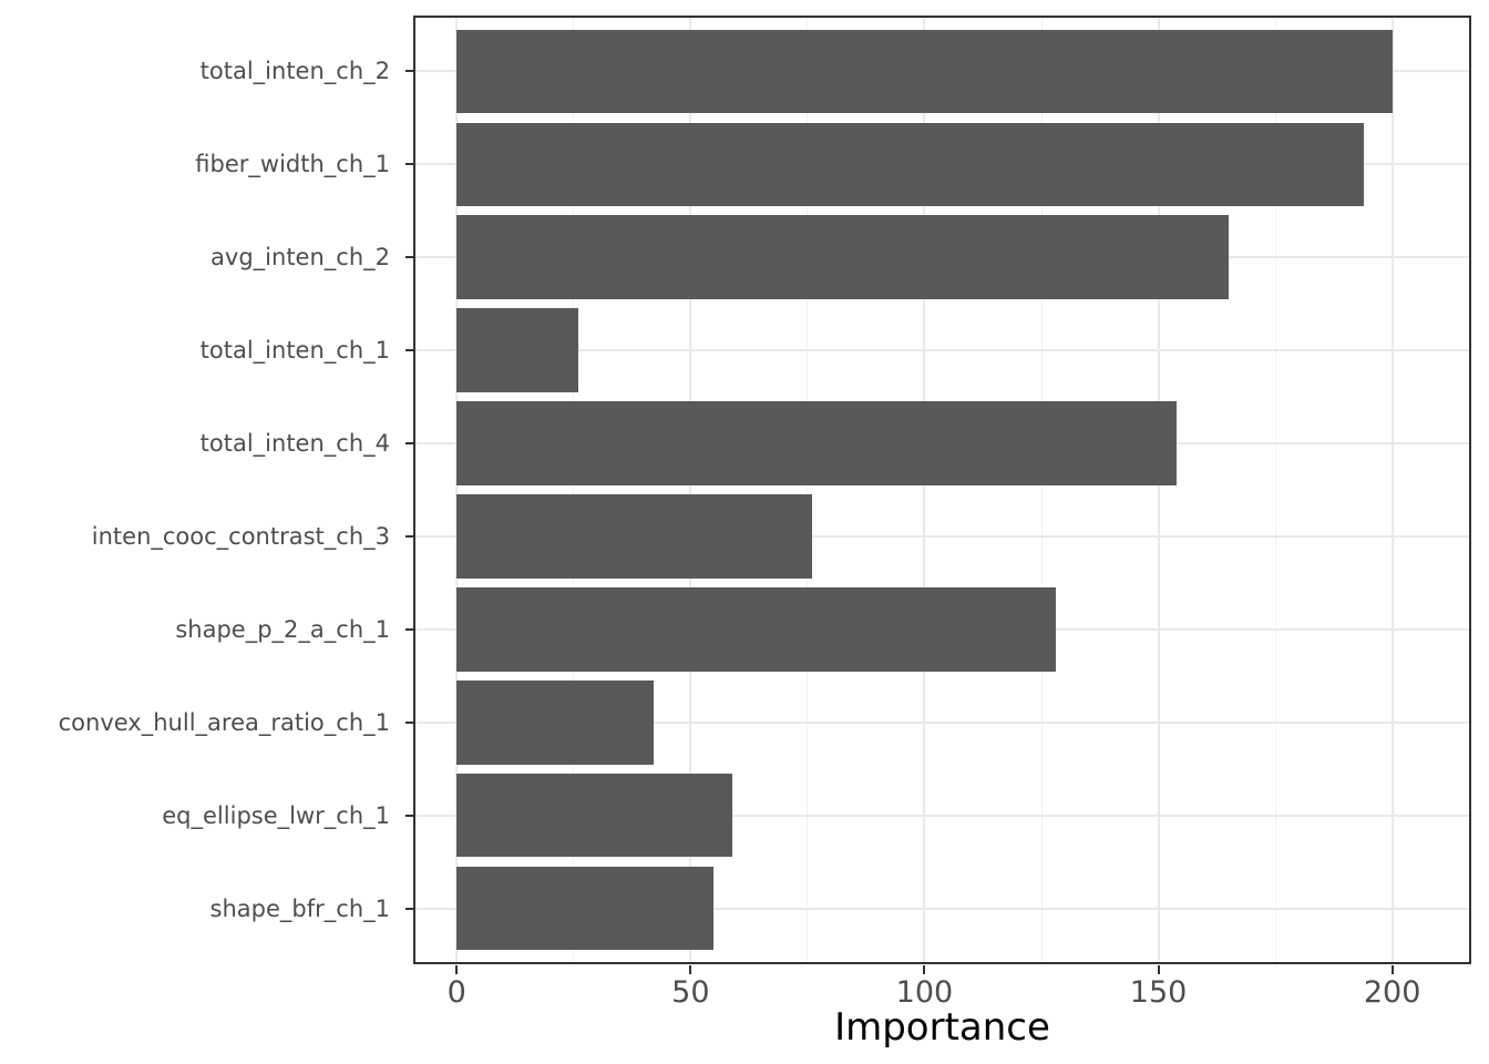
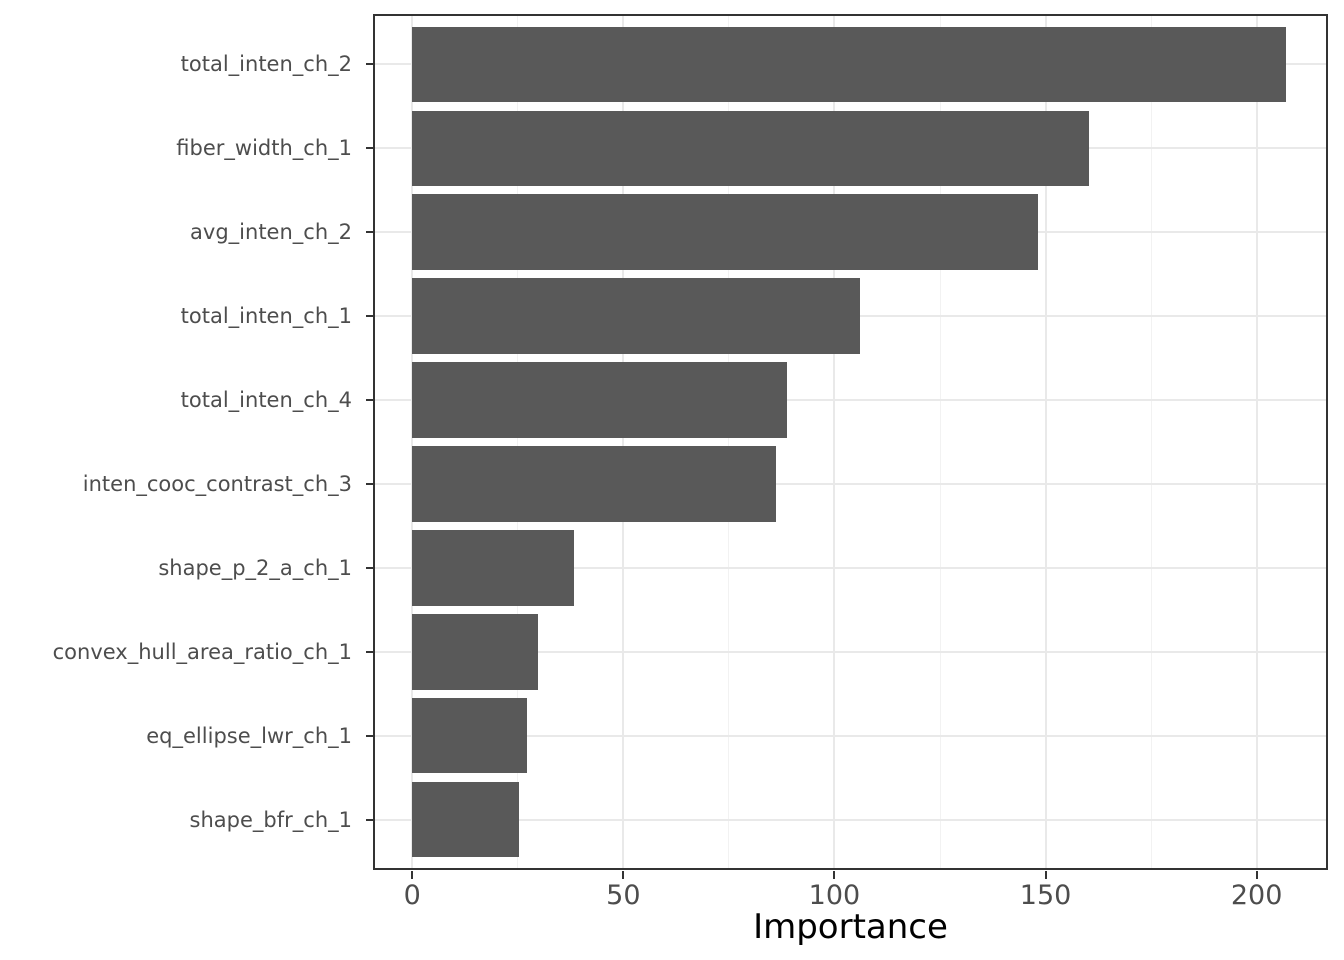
total_inten_ch_2: 200 -> 207
fiber_width_ch_1: 194 -> 160
avg_inten_ch_2: 165 -> 148
total_inten_ch_1: 26 -> 106
total_inten_ch_4: 154 -> 89
inten_cooc_contrast_ch_3: 76 -> 86
shape_p_2_a_ch_1: 128 -> 38
convex_hull_area_ratio_ch_1: 42 -> 30
eq_ellipse_lwr_ch_1: 59 -> 27
shape_bfr_ch_1: 55 -> 25
